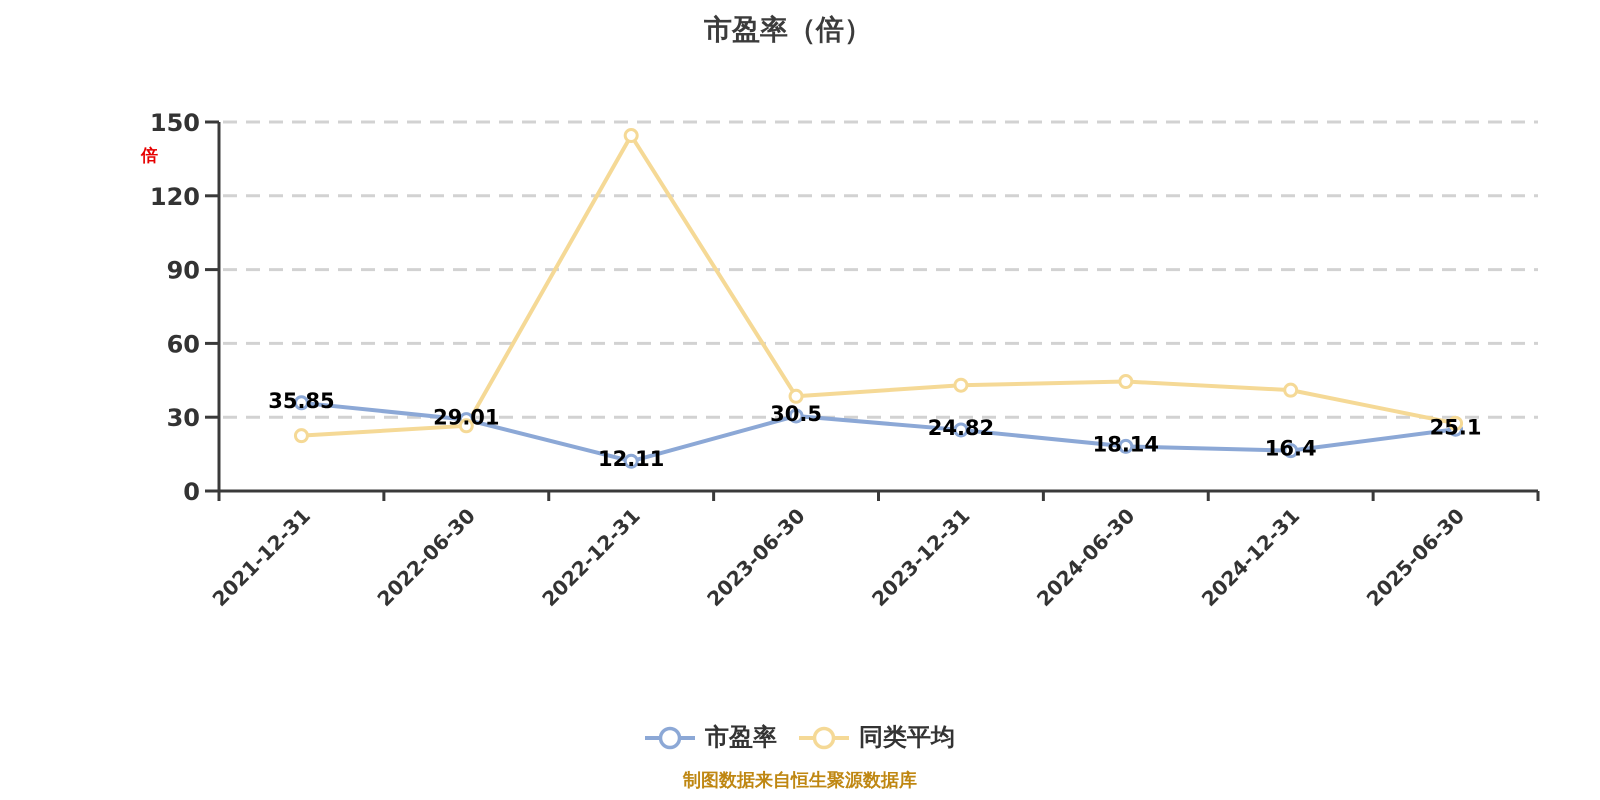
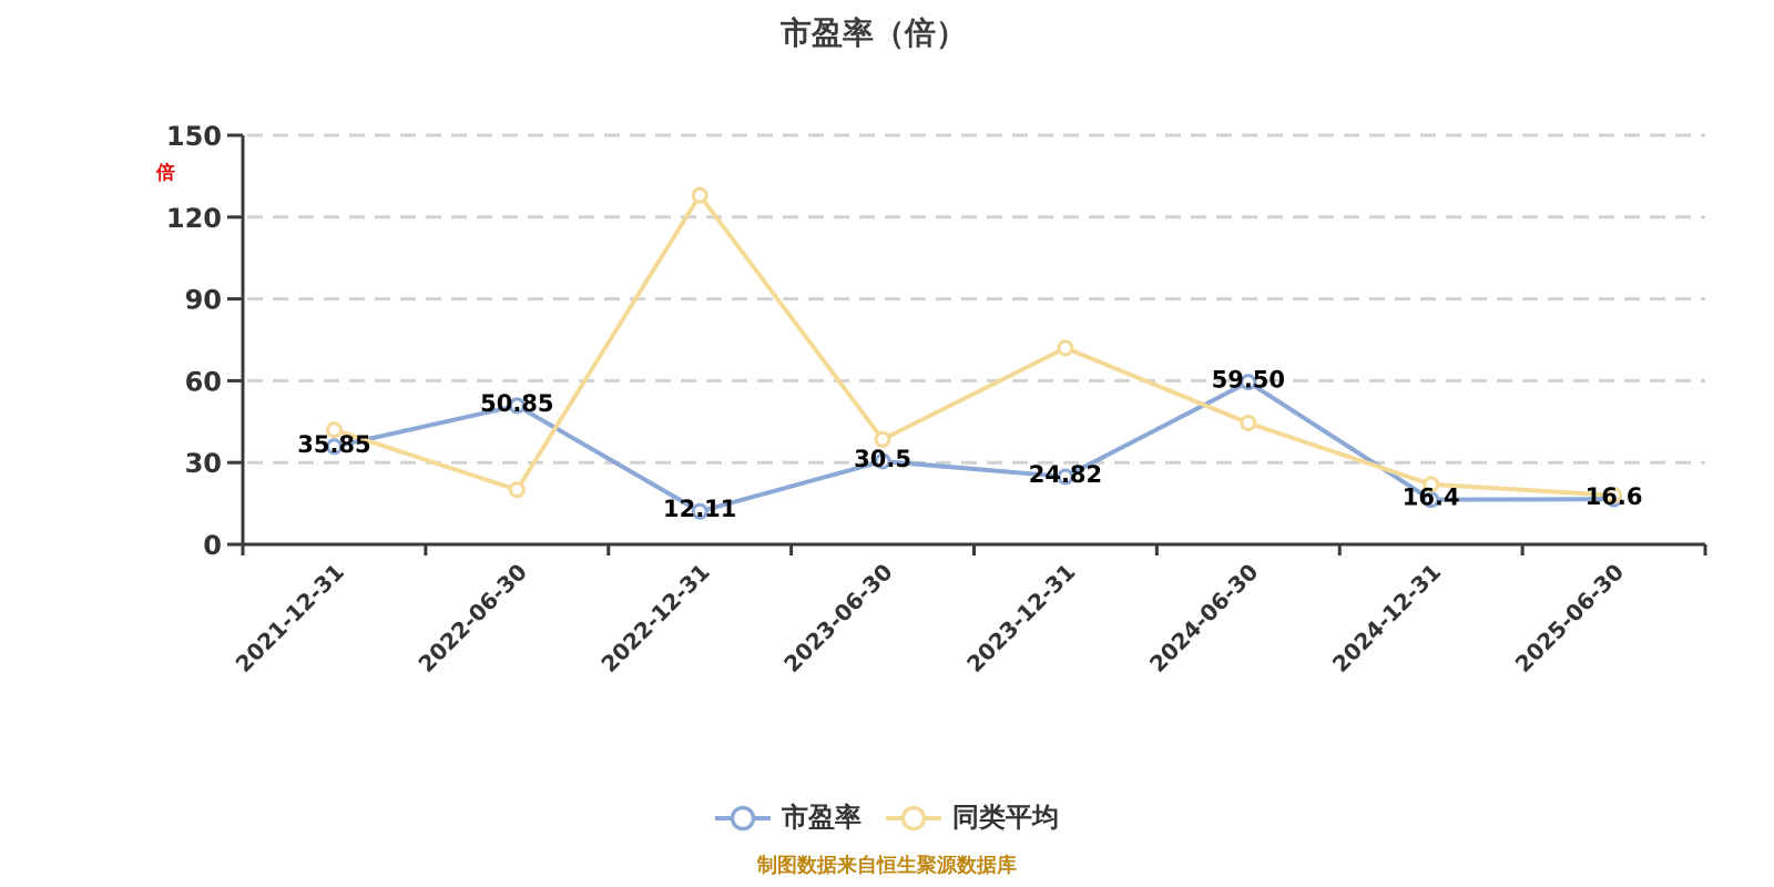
同类平均/2021-12-31: 22 -> 42
市盈率/2022-06-30: 29.01 -> 50.85
同类平均/2022-06-30: 26 -> 20
同类平均/2022-12-31: 144 -> 128
同类平均/2023-12-31: 43 -> 72
市盈率/2024-06-30: 18.14 -> 59.50
同类平均/2024-12-31: 41 -> 22
市盈率/2025-06-30: 25.1 -> 16.6
同类平均/2025-06-30: 28 -> 18
